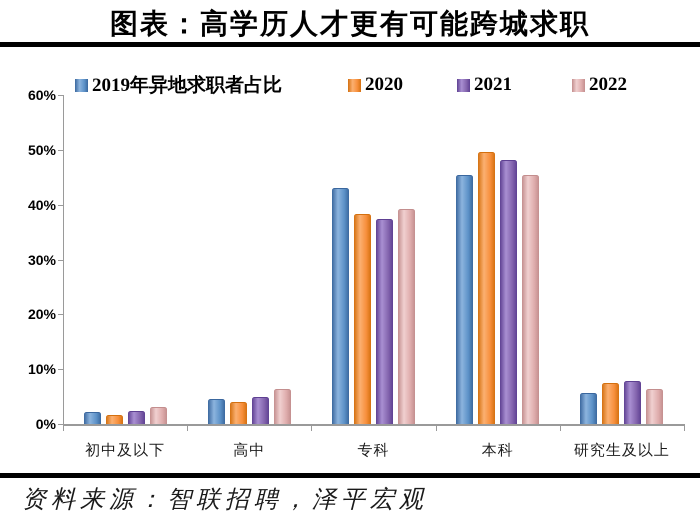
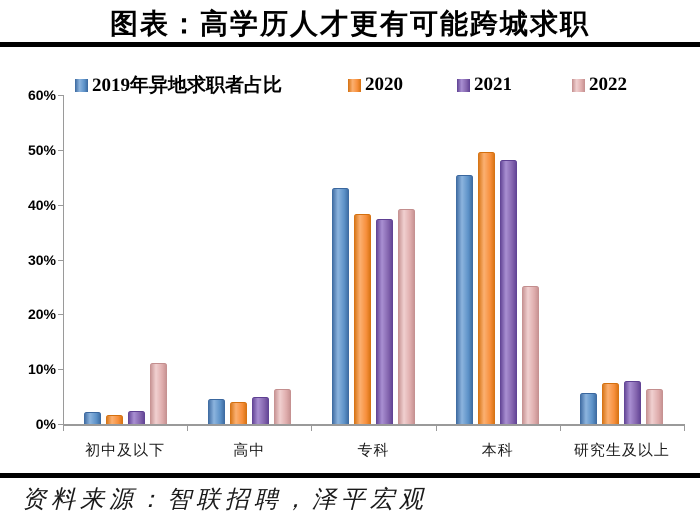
2022/初中及以下: 3% -> 11%
2022/本科: 45% -> 25%
